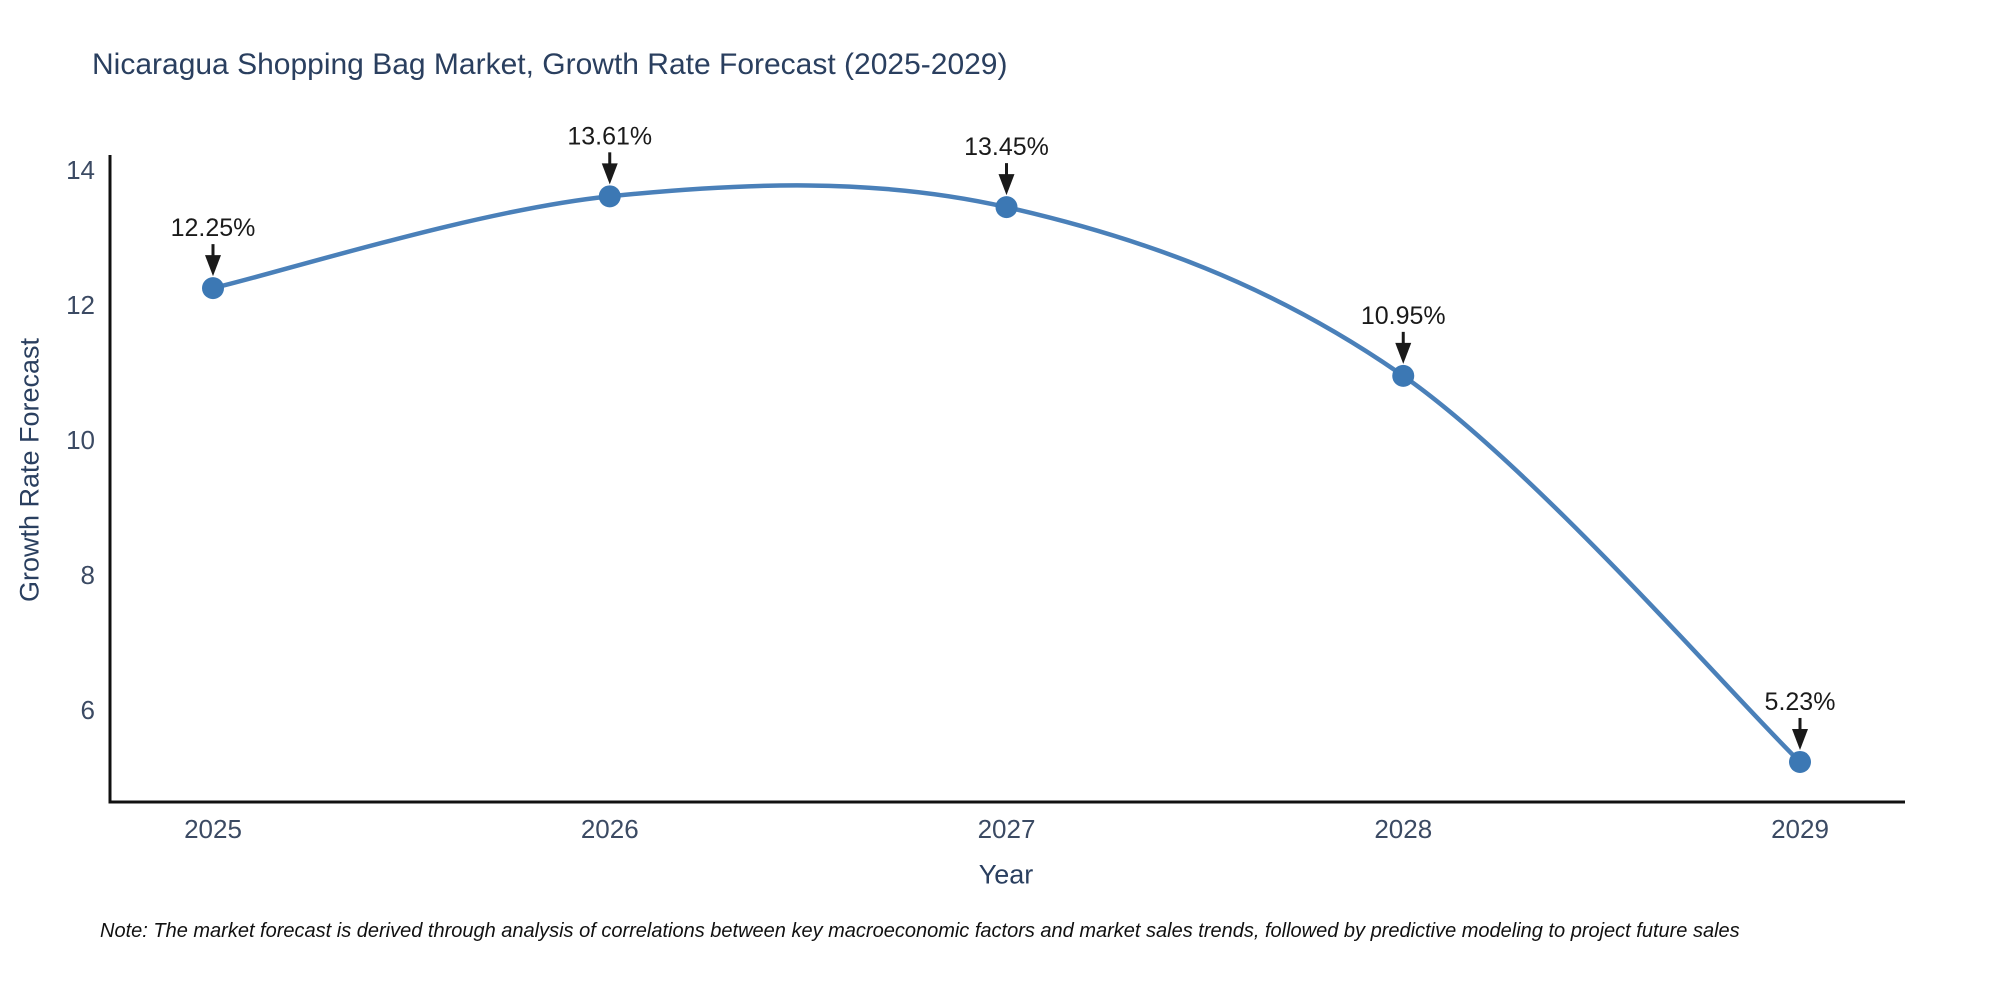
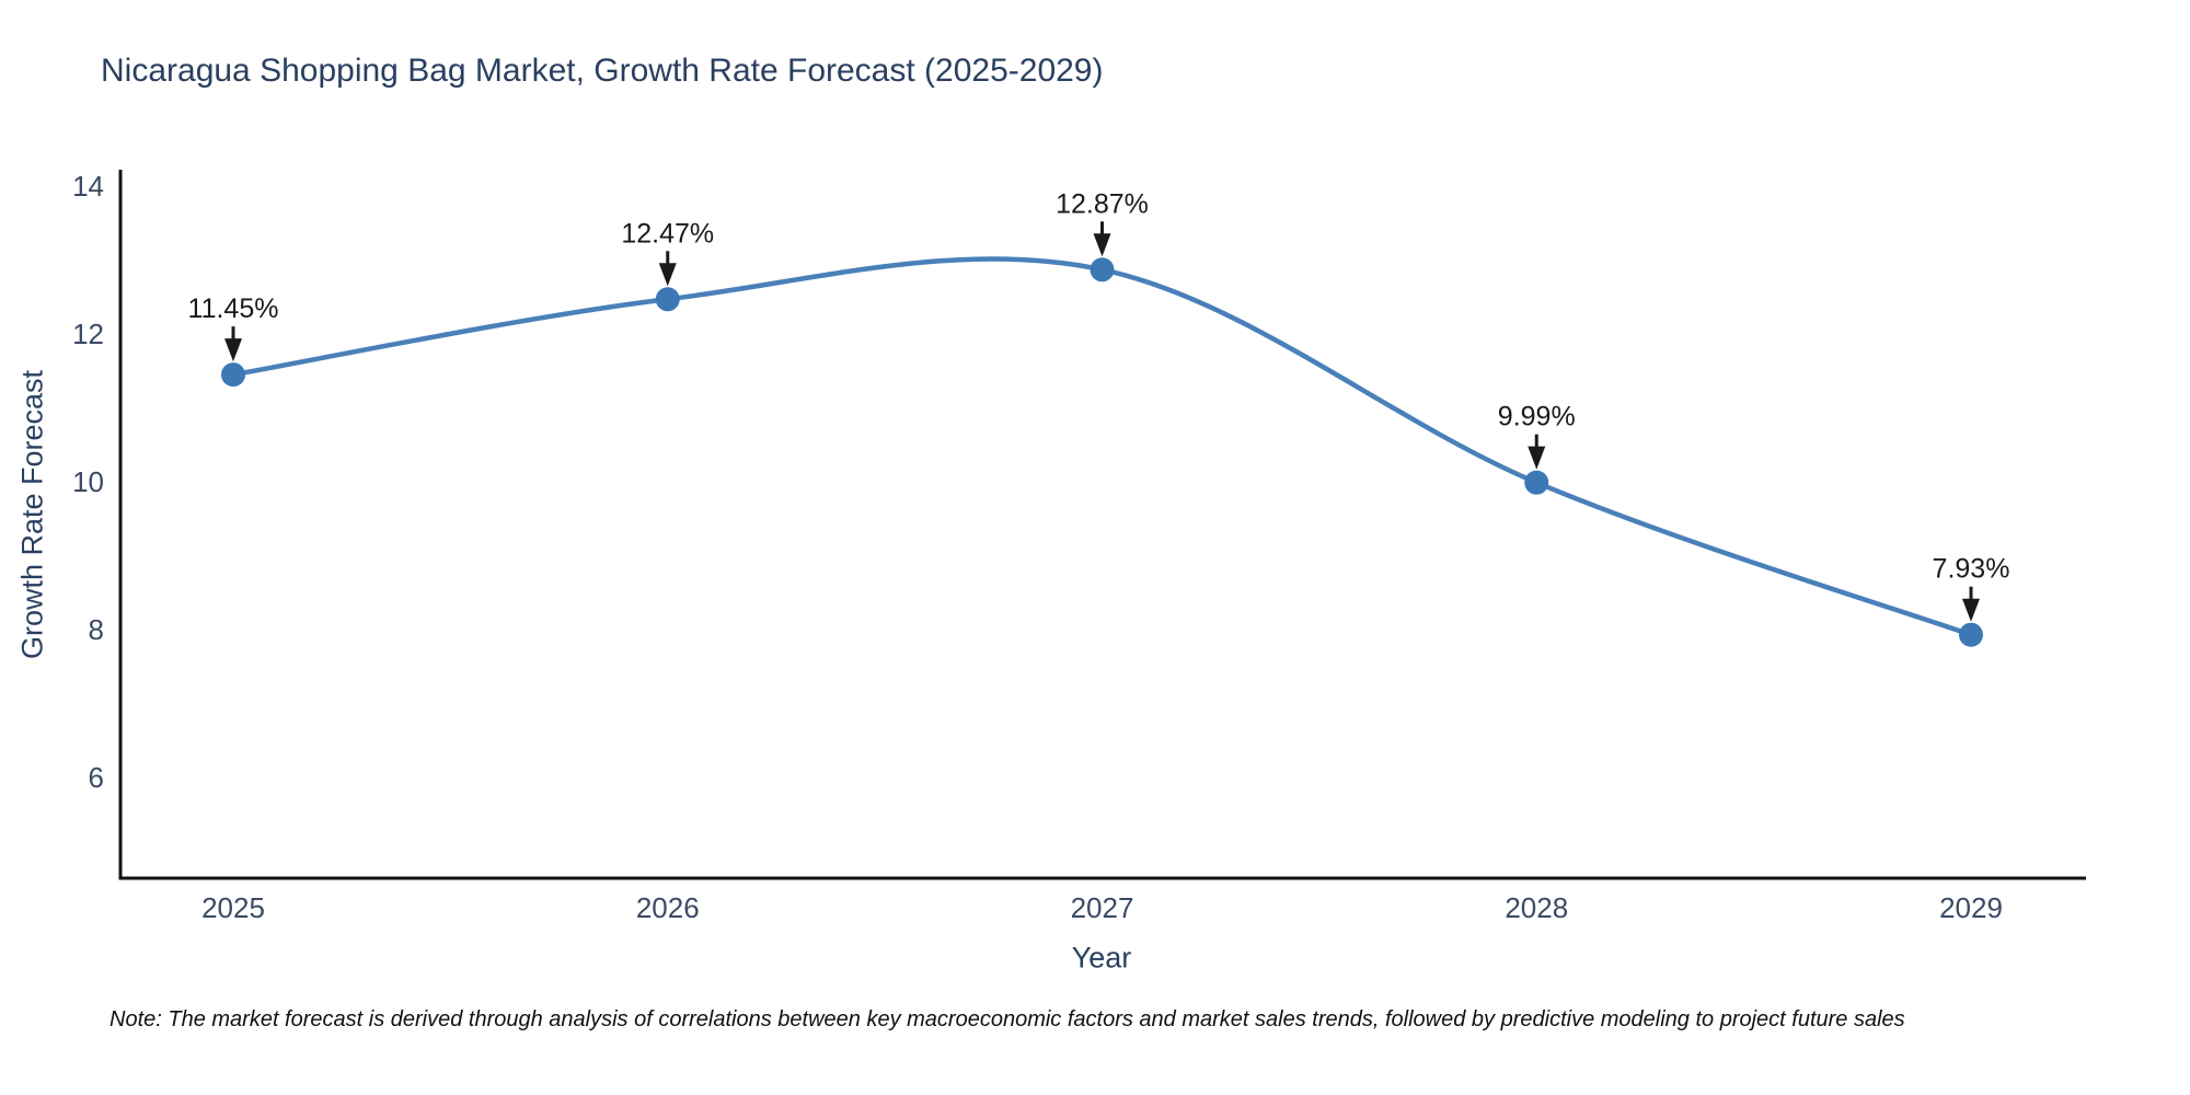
2025: 12.25% -> 11.45%
2026: 13.61% -> 12.47%
2027: 13.45% -> 12.87%
2028: 10.95% -> 9.99%
2029: 5.23% -> 7.93%
